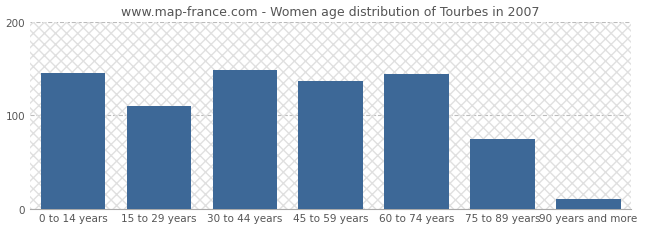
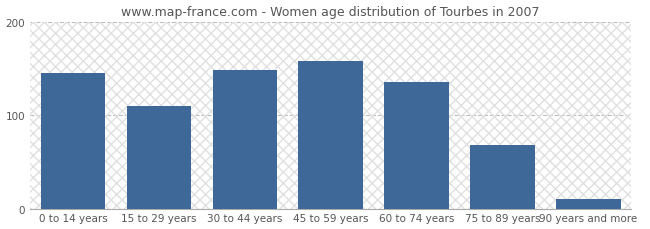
45 to 59 years: 136 -> 158
60 to 74 years: 144 -> 135
75 to 89 years: 74 -> 68
